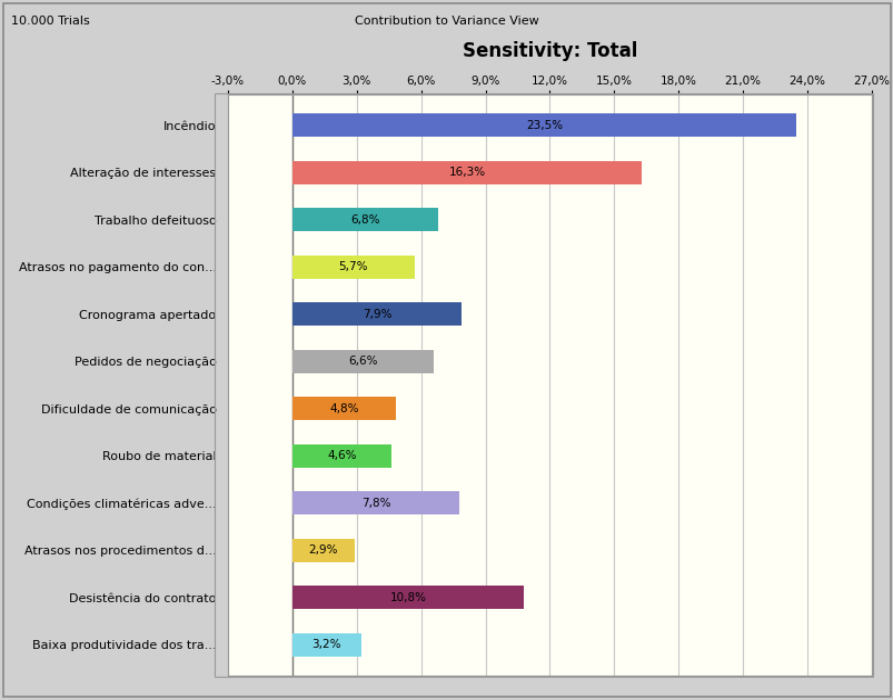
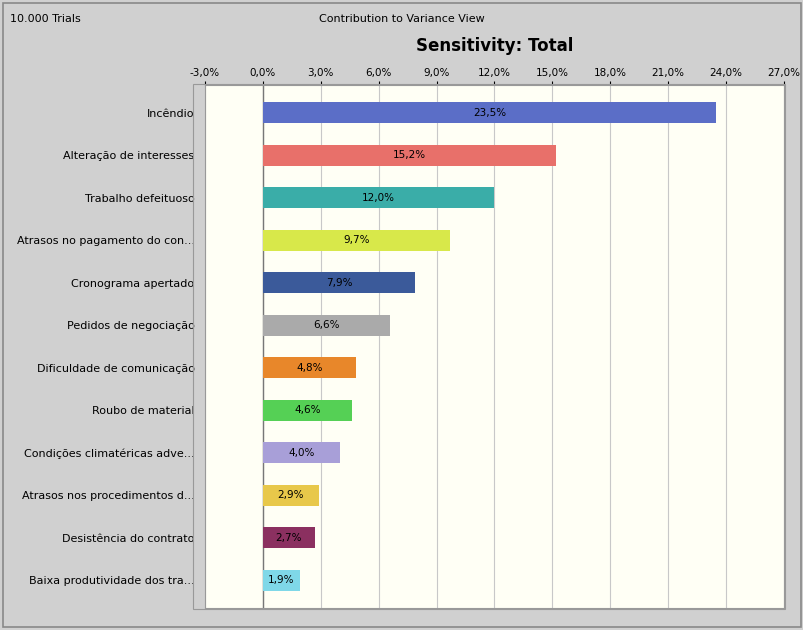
Alteração de interesses: 16,3% -> 15,2%
Trabalho defeituoso: 6,8% -> 12,0%
Atrasos no pagamento do con...: 5,7% -> 9,7%
Condições climatéricas adve...: 7,8% -> 4,0%
Desistência do contrato: 10,8% -> 2,7%
Baixa produtividade dos tra...: 3,2% -> 1,9%
